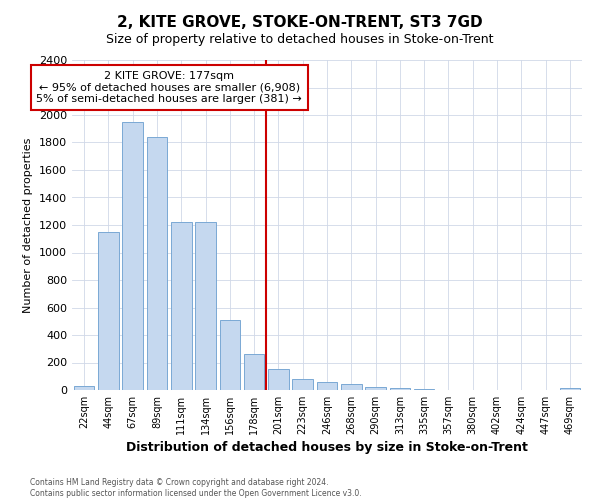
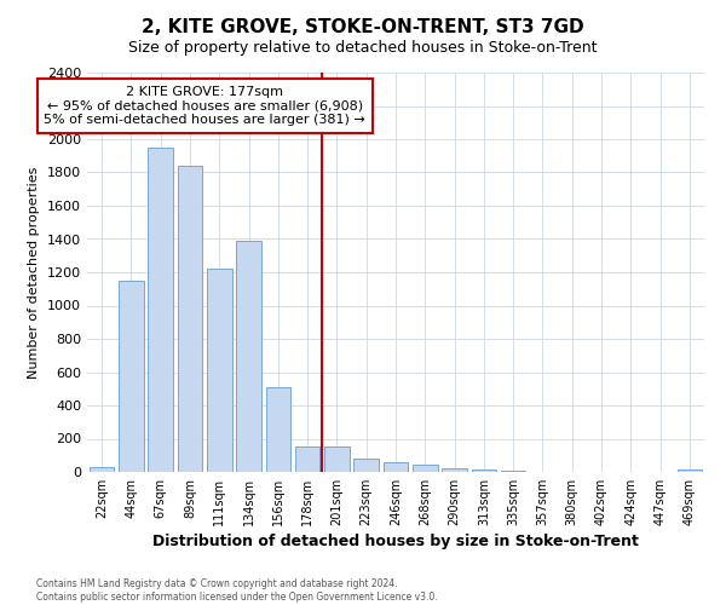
134sqm: 1220 -> 1390
178sqm: 260 -> 150
